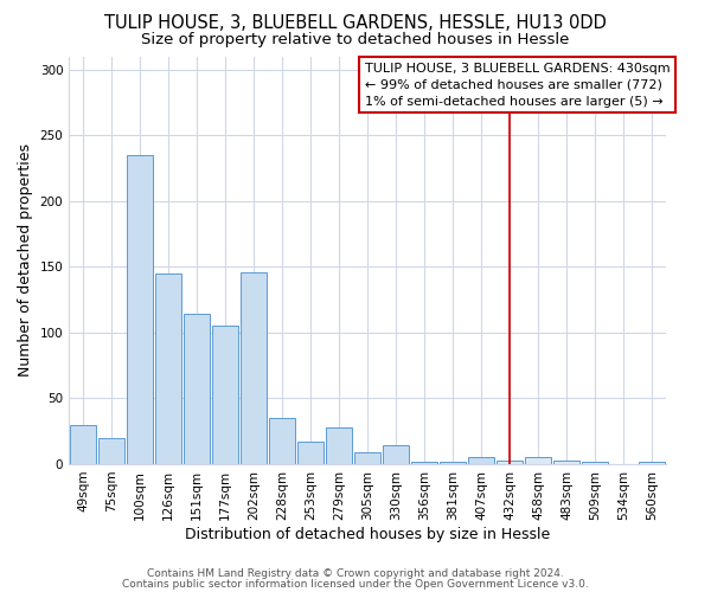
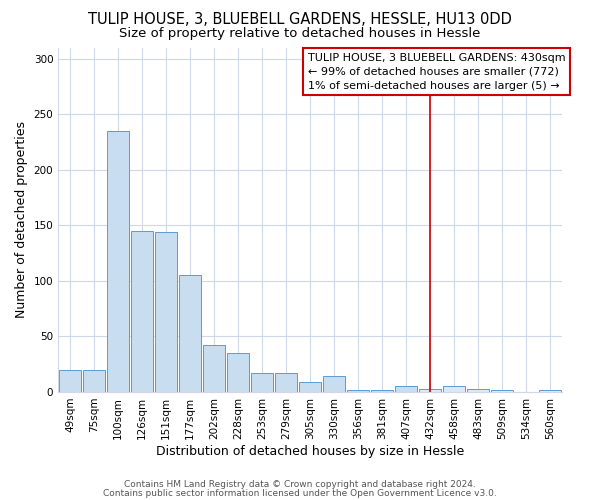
49sqm: 30 -> 20
151sqm: 114 -> 144
202sqm: 146 -> 42
279sqm: 28 -> 17
